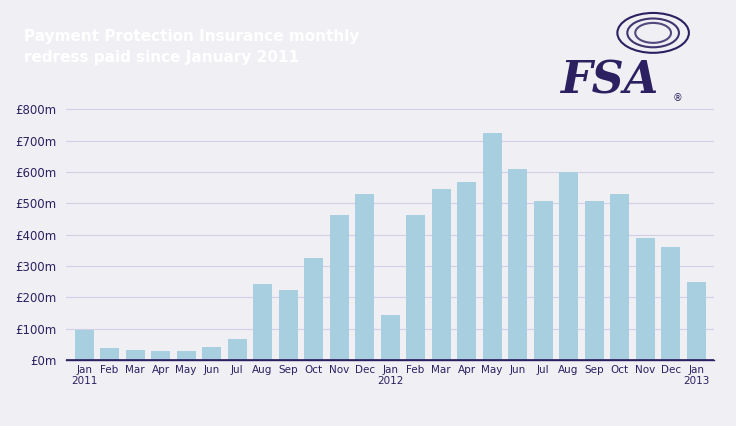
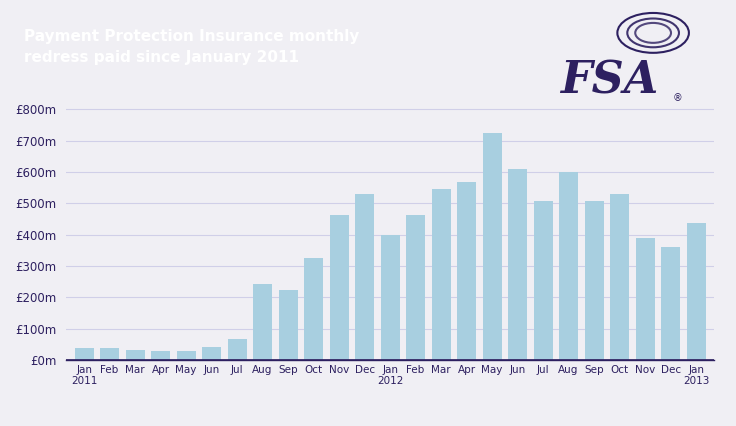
Jan 2011: £95m -> £38m
Jan 2012: £145m -> £400m
Jan 2013: £250m -> £437m
